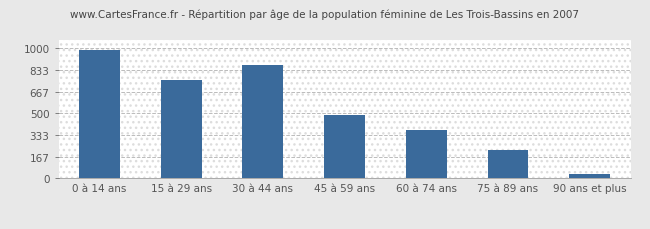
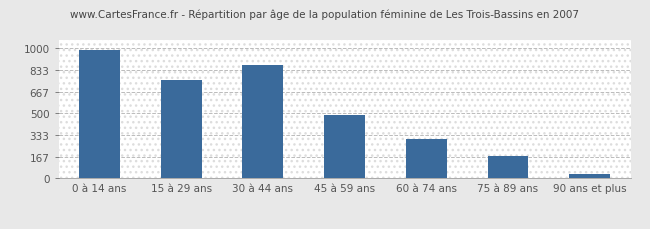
60 à 74 ans: 370 -> 300
75 à 89 ans: 220 -> 180
